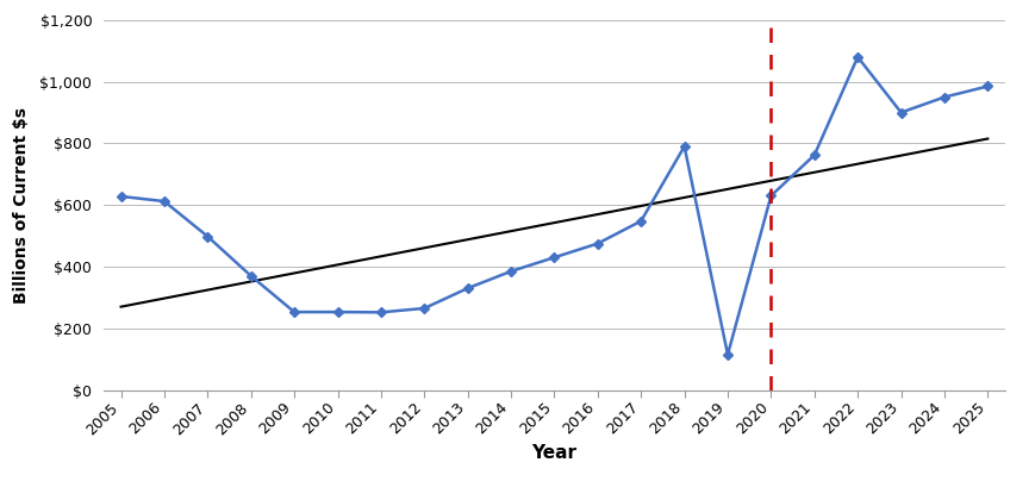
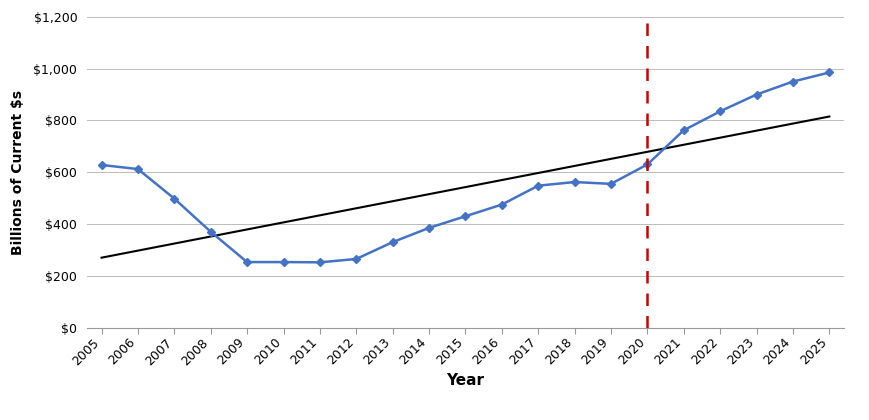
2018: $790 -> $562
2019: $115 -> $555
2022: $1,080 -> $835
